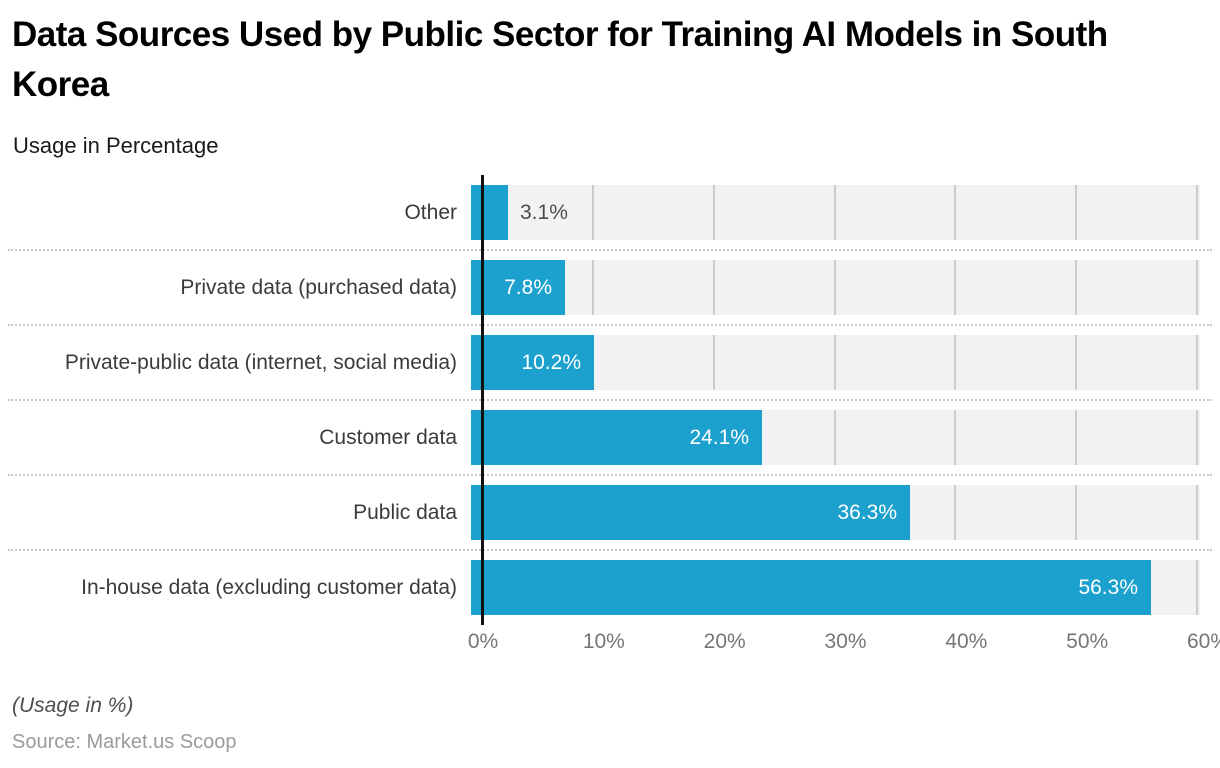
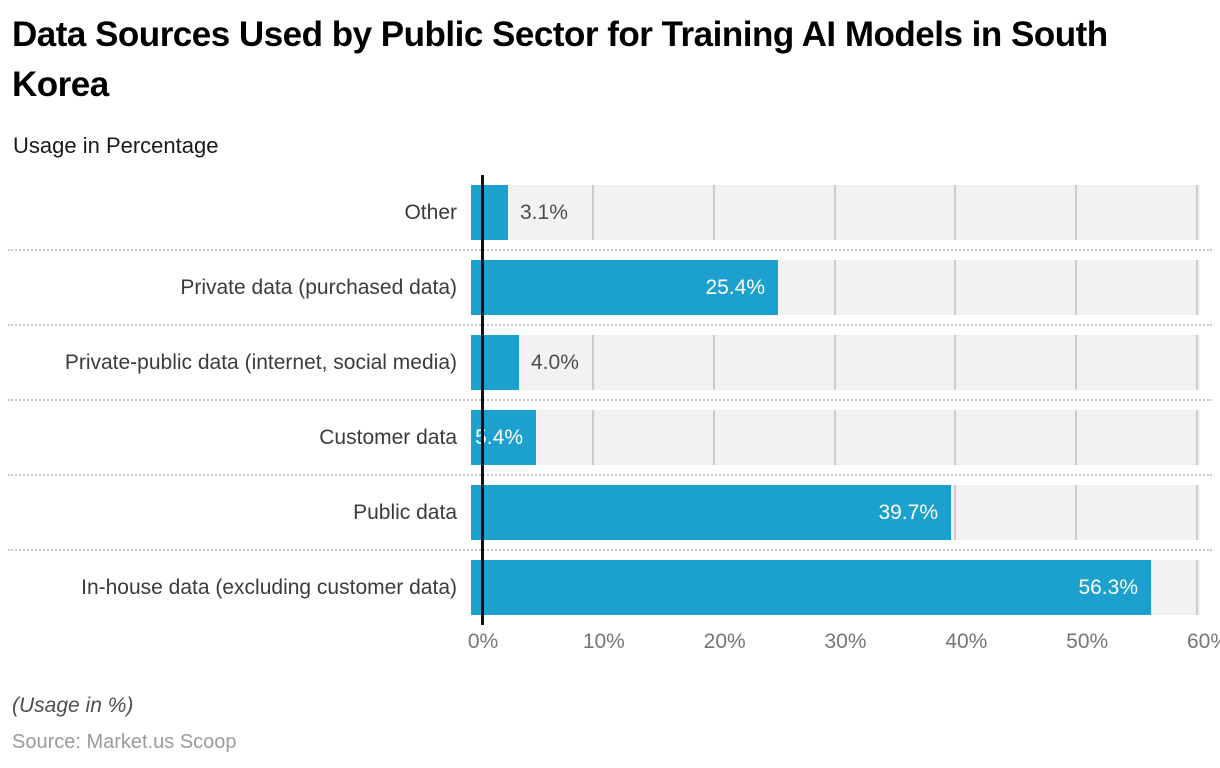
Private data (purchased data): 7.8% -> 25.4%
Private-public data (internet, social media): 10.2% -> 4.0%
Customer data: 24.1% -> 5.4%
Public data: 36.3% -> 39.7%
